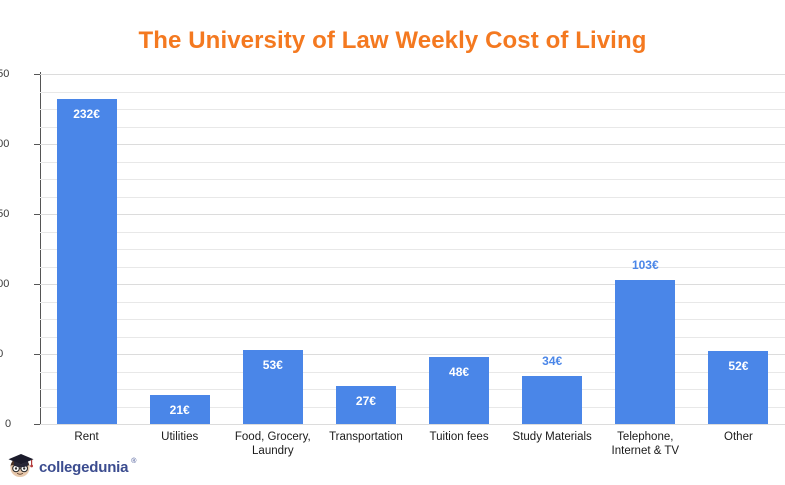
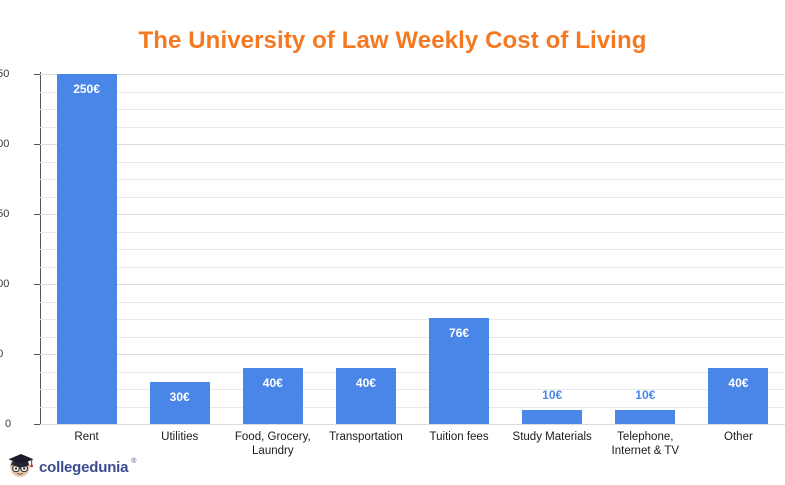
Rent: 232 -> 250
Utilities: 21 -> 30
Food, Grocery, Laundry: 53 -> 40
Transportation: 27 -> 40
Tuition fees: 48 -> 76
Study Materials: 34 -> 10
Telephone, Internet & TV: 103 -> 10
Other: 52 -> 40
